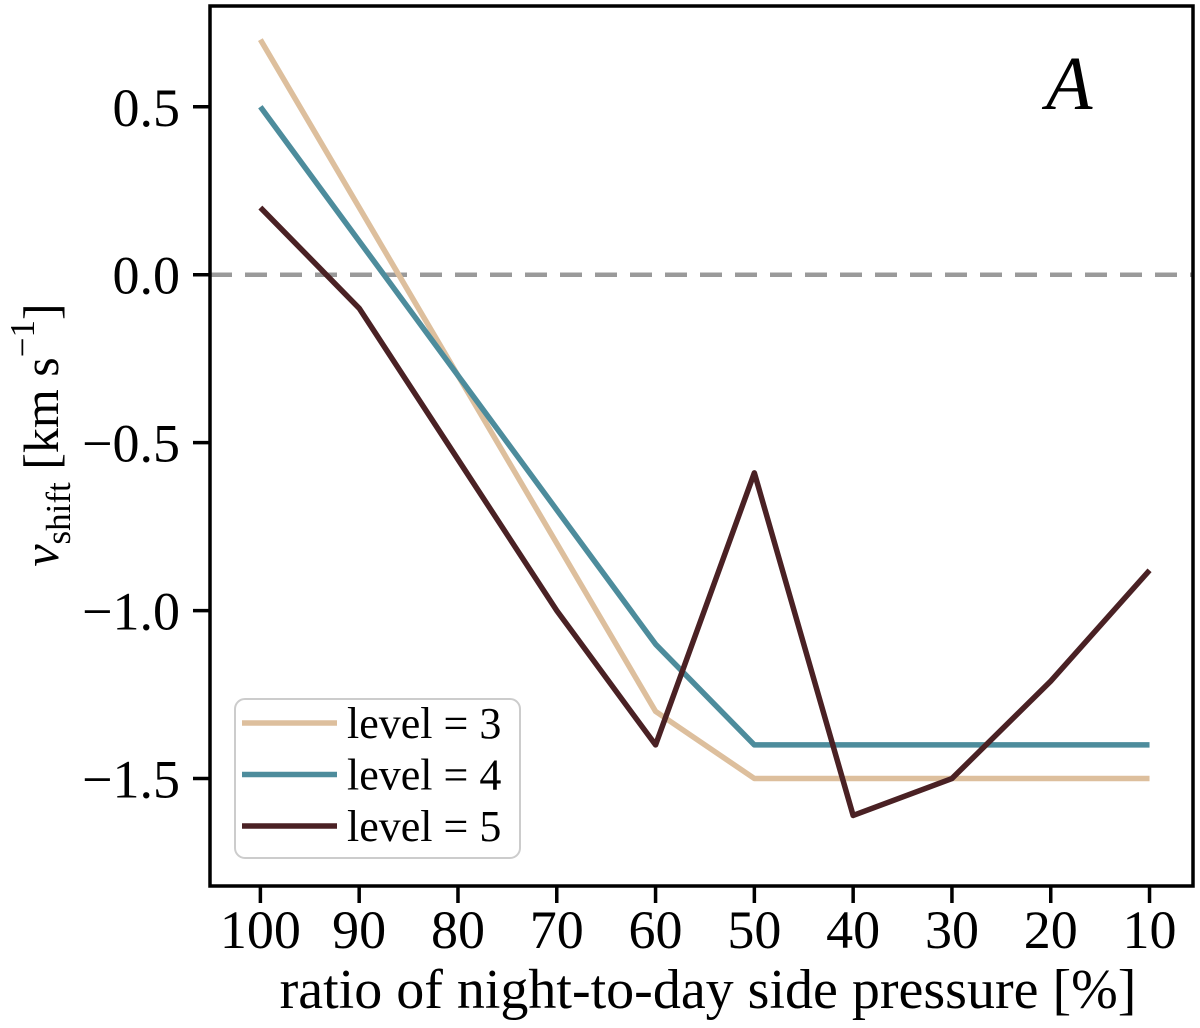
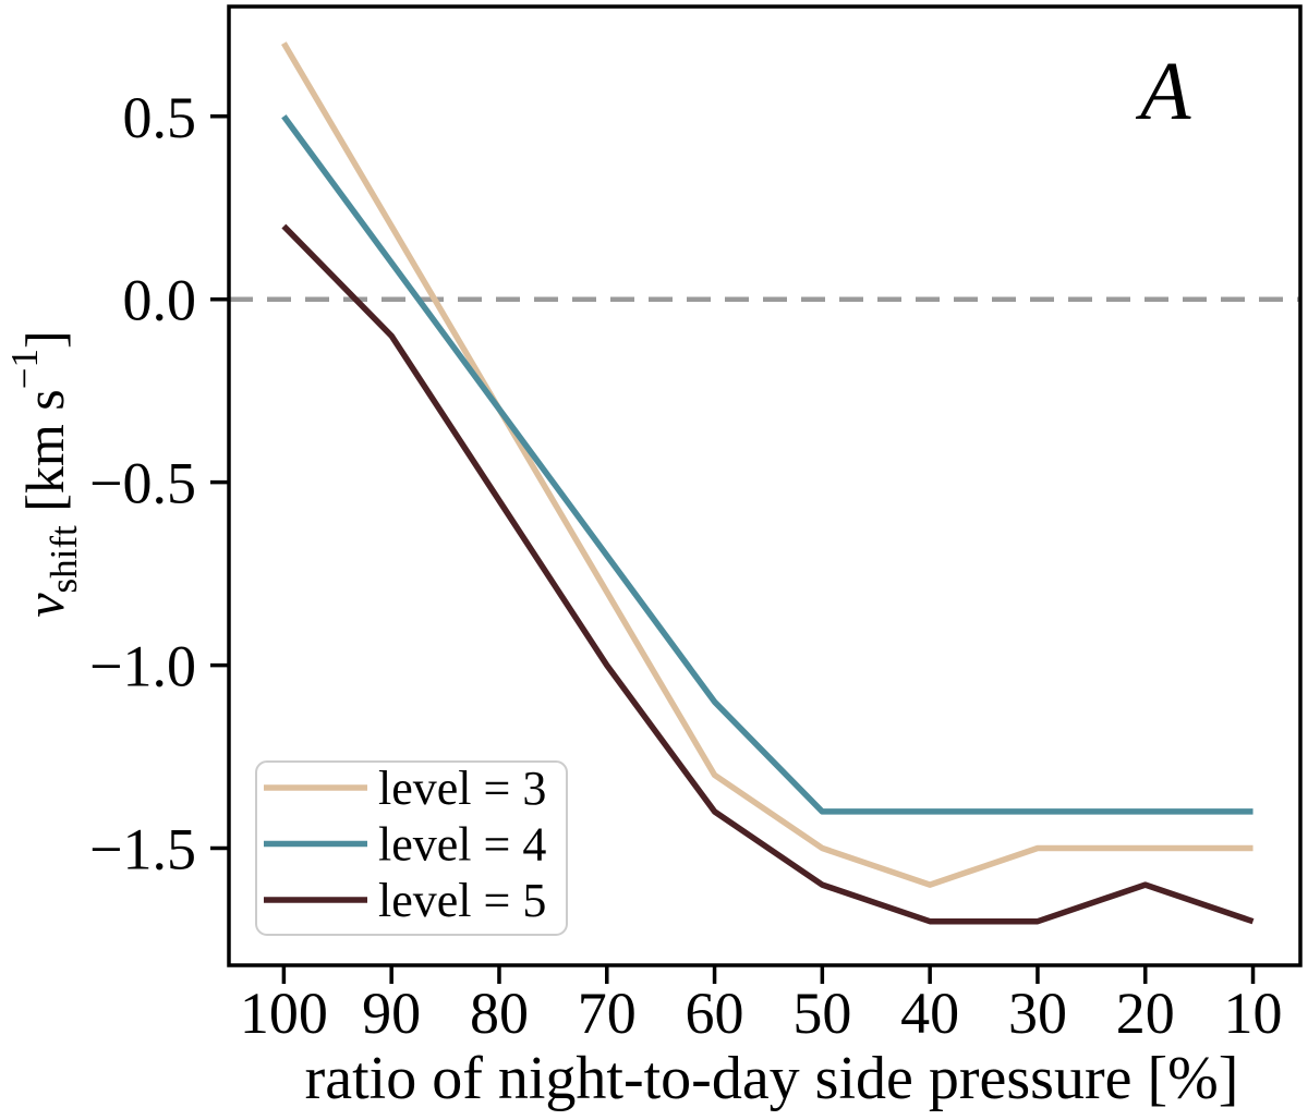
level = 5/50: -0.59 -> -1.60
level = 3/40: -1.5 -> -1.6
level = 5/40: -1.61 -> -1.70
level = 5/30: -1.50 -> -1.70
level = 5/20: -1.21 -> -1.60
level = 5/10: -0.88 -> -1.70
